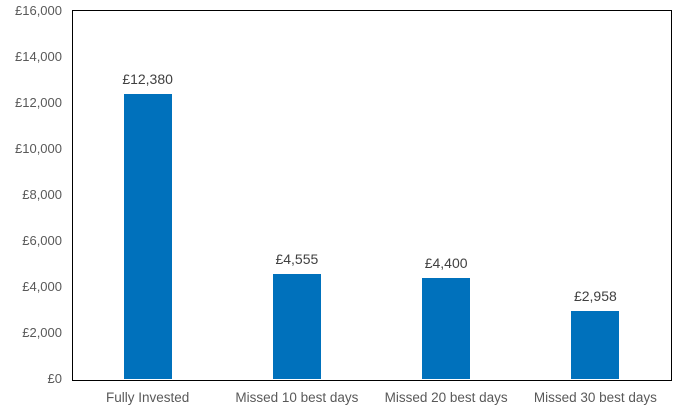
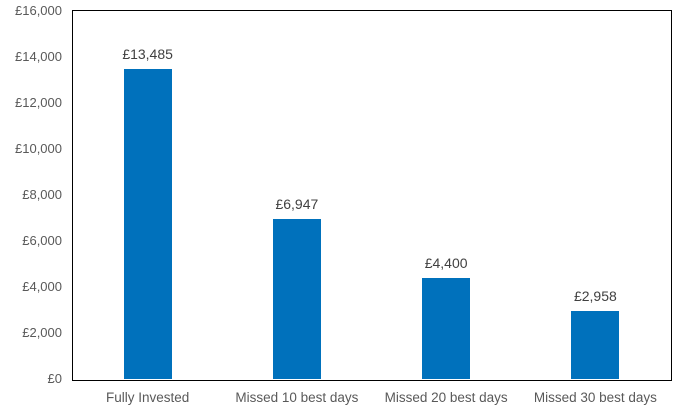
Fully Invested: £12,380 -> £13,485
Missed 10 best days: £4,555 -> £6,947
